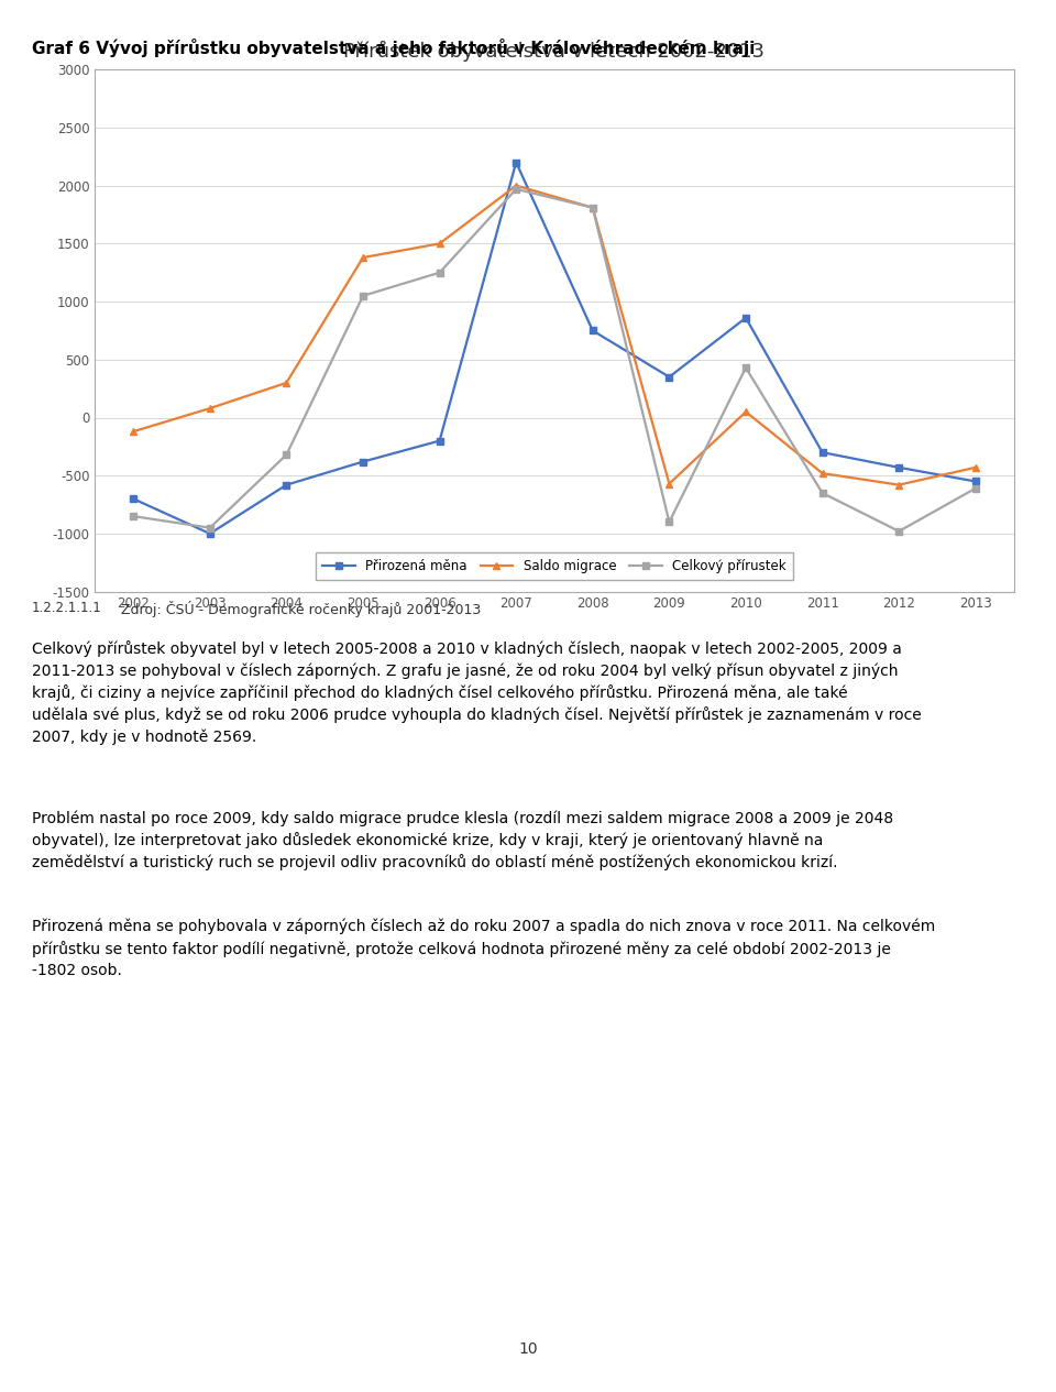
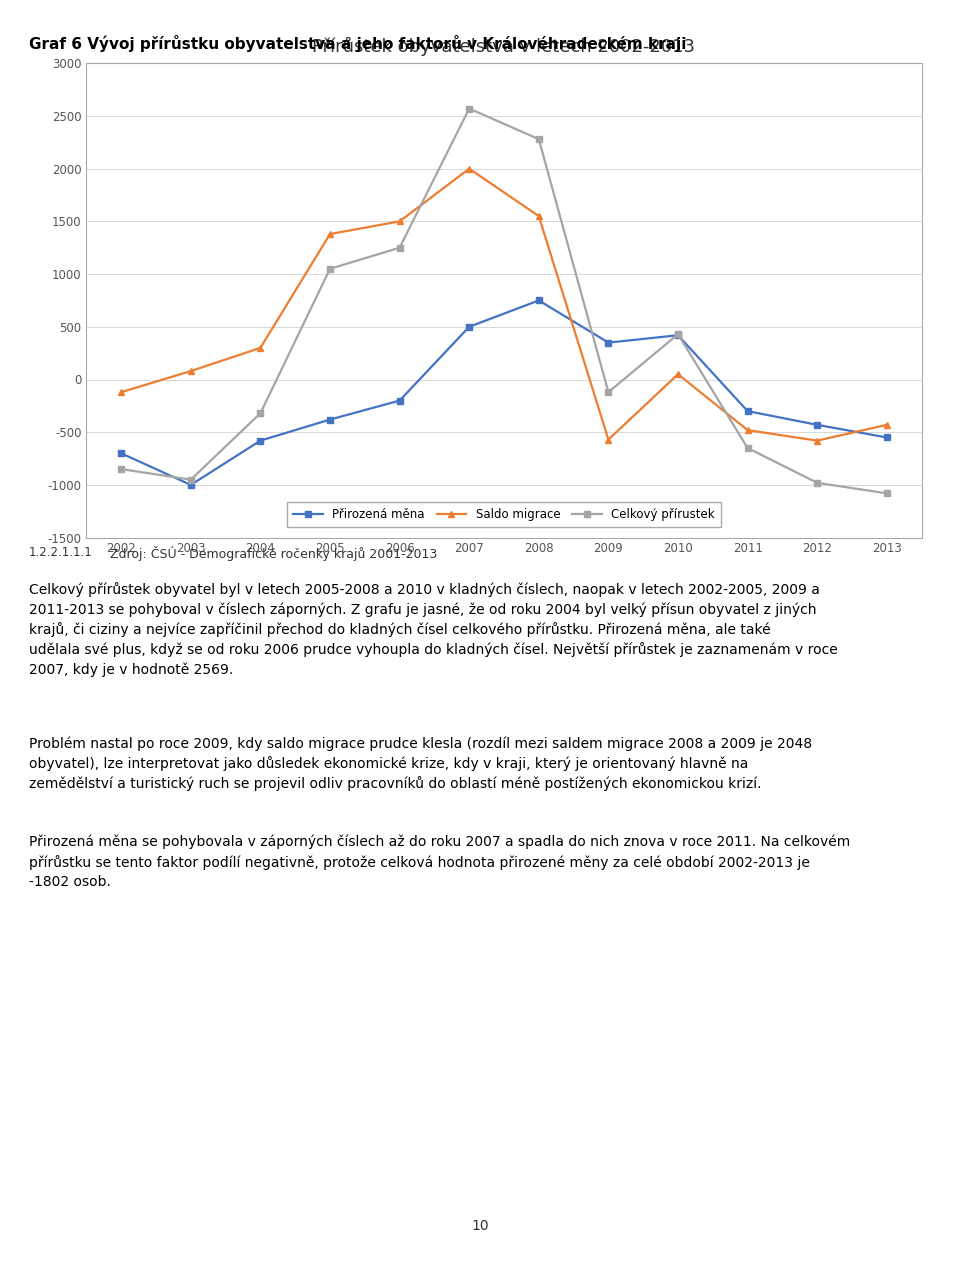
Přirozená měna/2007: 2200 -> 500
Celkový přírustek/2007: 1970 -> 2570
Saldo migrace/2008: 1810 -> 1550
Celkový přírustek/2008: 1810 -> 2280
Celkový přírustek/2009: -900 -> -120
Přirozená měna/2010: 860 -> 420
Celkový přírustek/2013: -610 -> -1080
